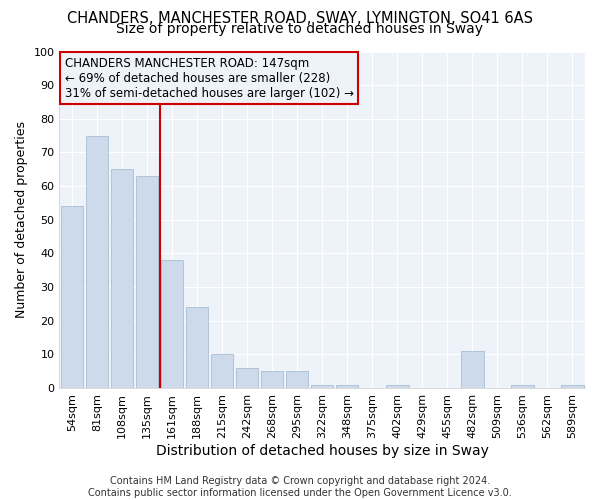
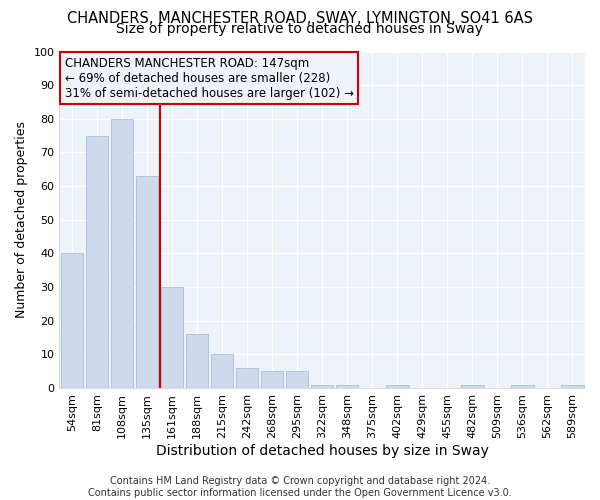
54sqm: 54 -> 40
108sqm: 65 -> 80
161sqm: 38 -> 30
188sqm: 24 -> 16
482sqm: 11 -> 1
